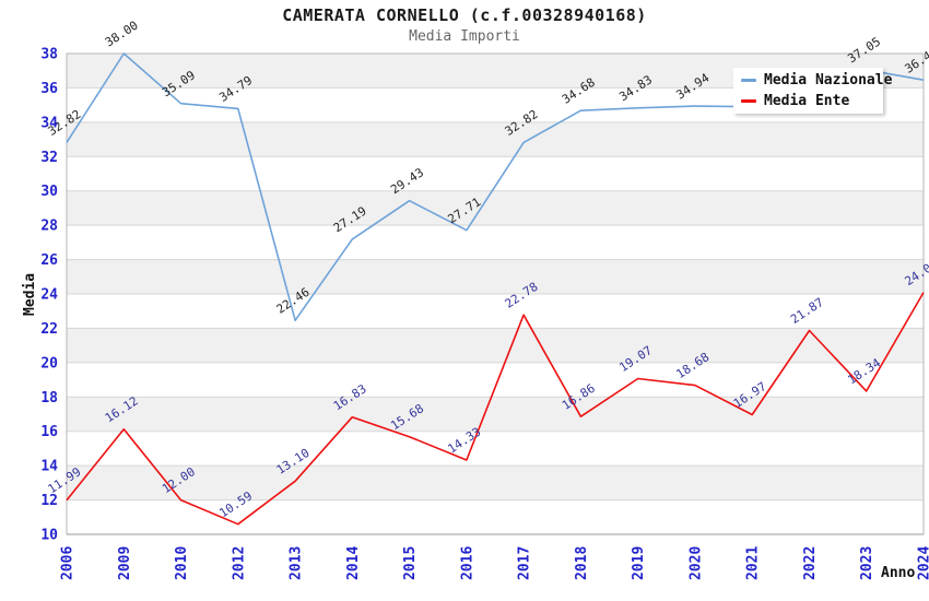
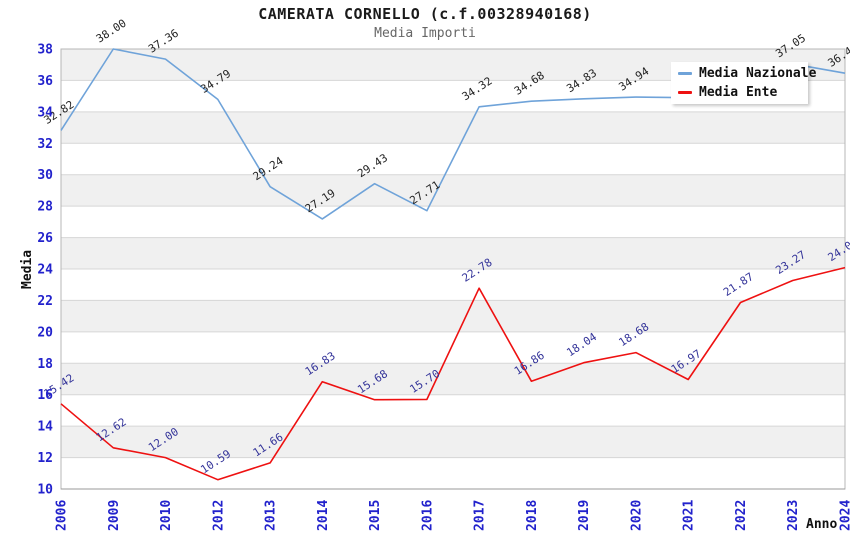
Media Ente/2006: 11.99 -> 15.42
Media Ente/2009: 16.12 -> 12.62
Media Nazionale/2010: 35.09 -> 37.36
Media Nazionale/2013: 22.46 -> 29.24
Media Ente/2013: 13.10 -> 11.66
Media Ente/2016: 14.33 -> 15.70
Media Nazionale/2017: 32.82 -> 34.32
Media Ente/2019: 19.07 -> 18.04
Media Ente/2023: 18.34 -> 23.27
